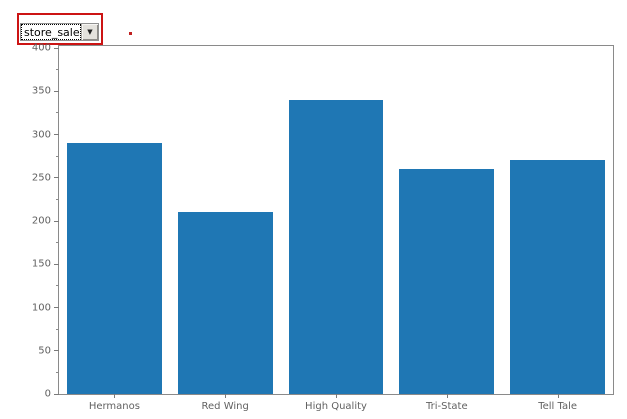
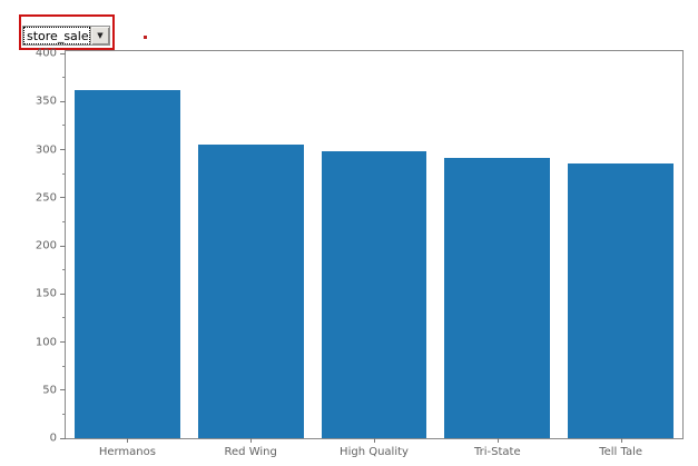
Hermanos: 290 -> 360
Red Wing: 210 -> 300
High Quality: 340 -> 300
Tri-State: 260 -> 290
Tell Tale: 270 -> 280
